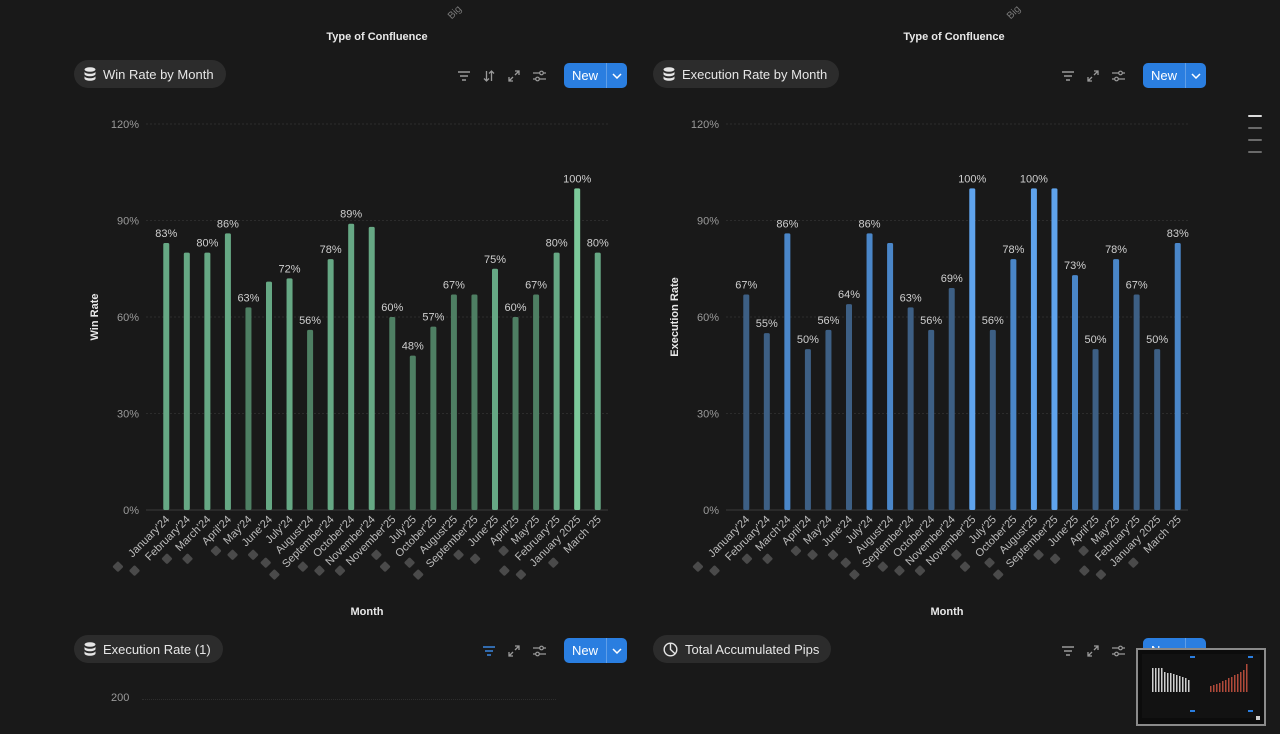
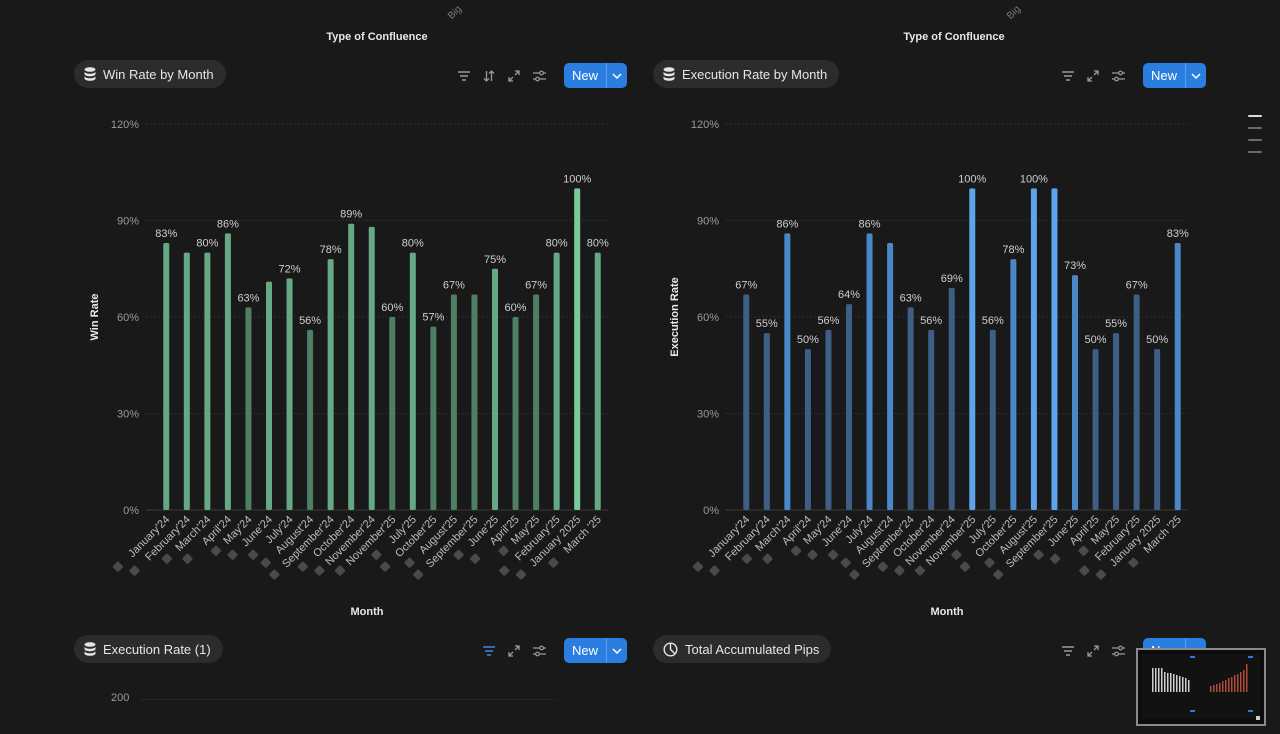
Win Rate by Month/July'25: 48% -> 80%
Execution Rate by Month/May'25: 78% -> 55%
